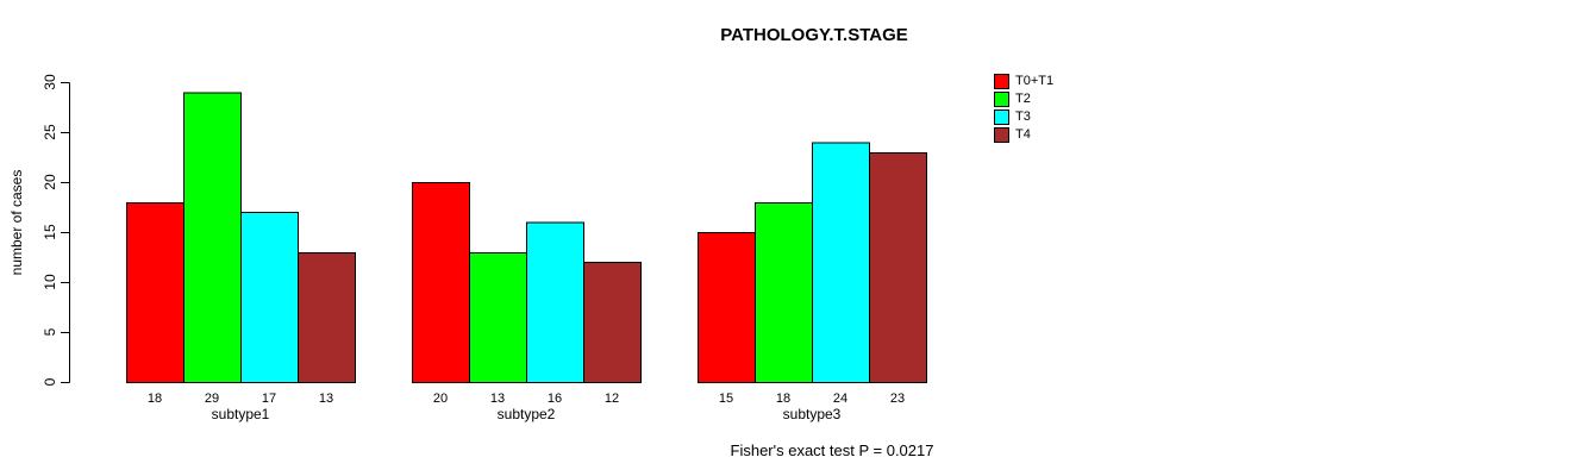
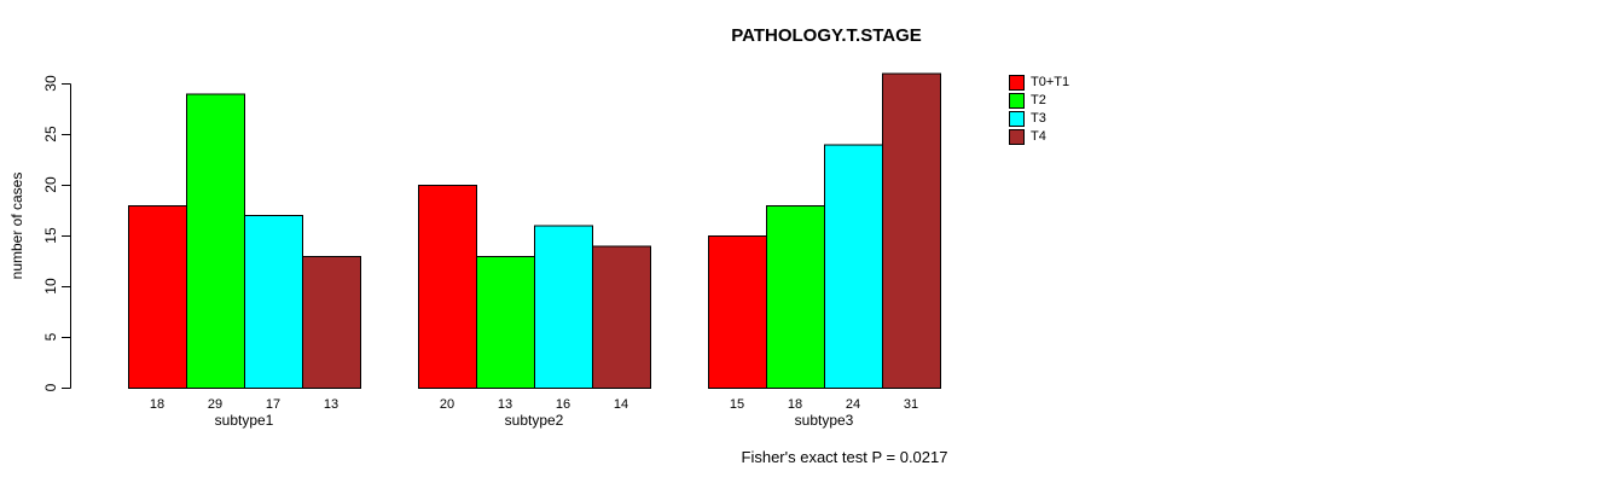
T4/subtype2: 12 -> 14
T4/subtype3: 23 -> 31
